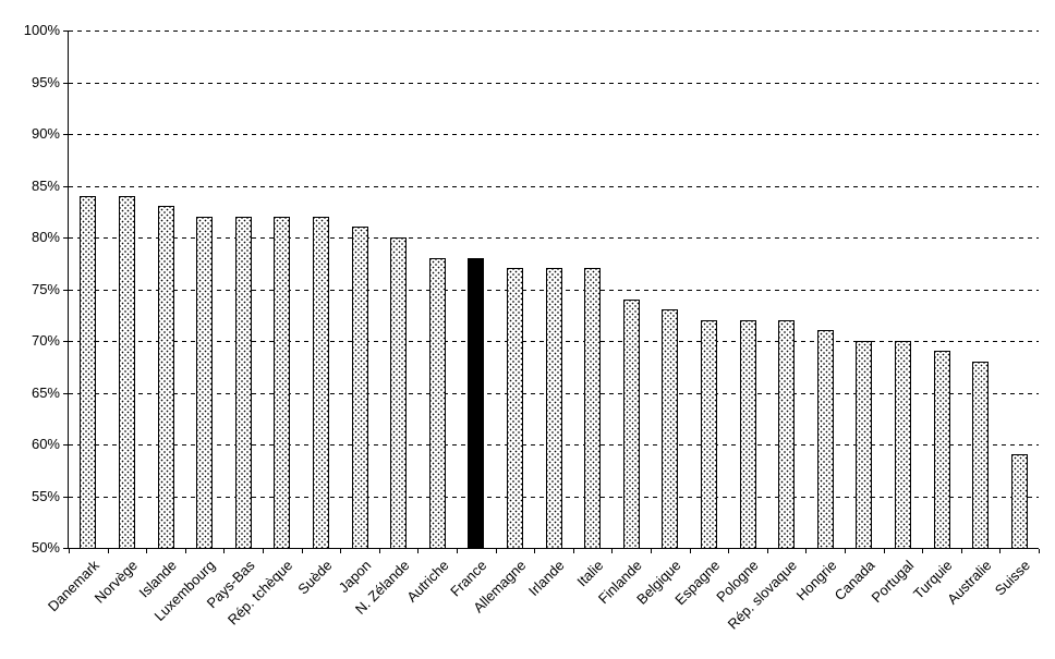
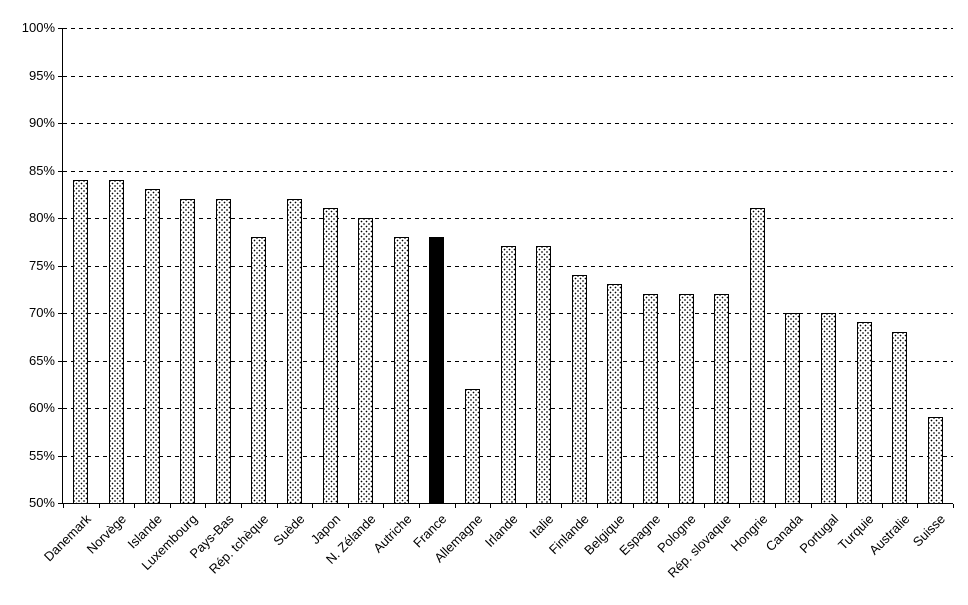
Rép. tchèque: 82% -> 78%
Allemagne: 77% -> 62%
Hongrie: 71% -> 81%
